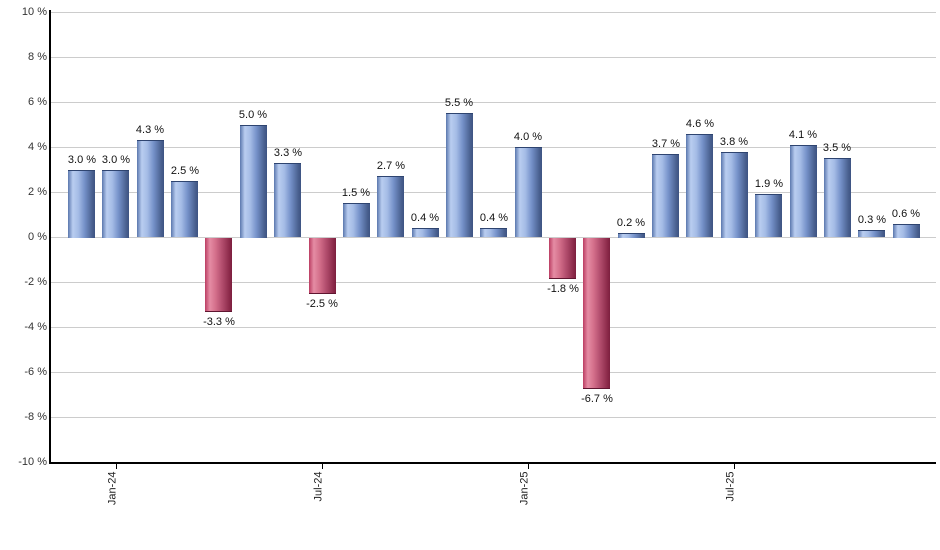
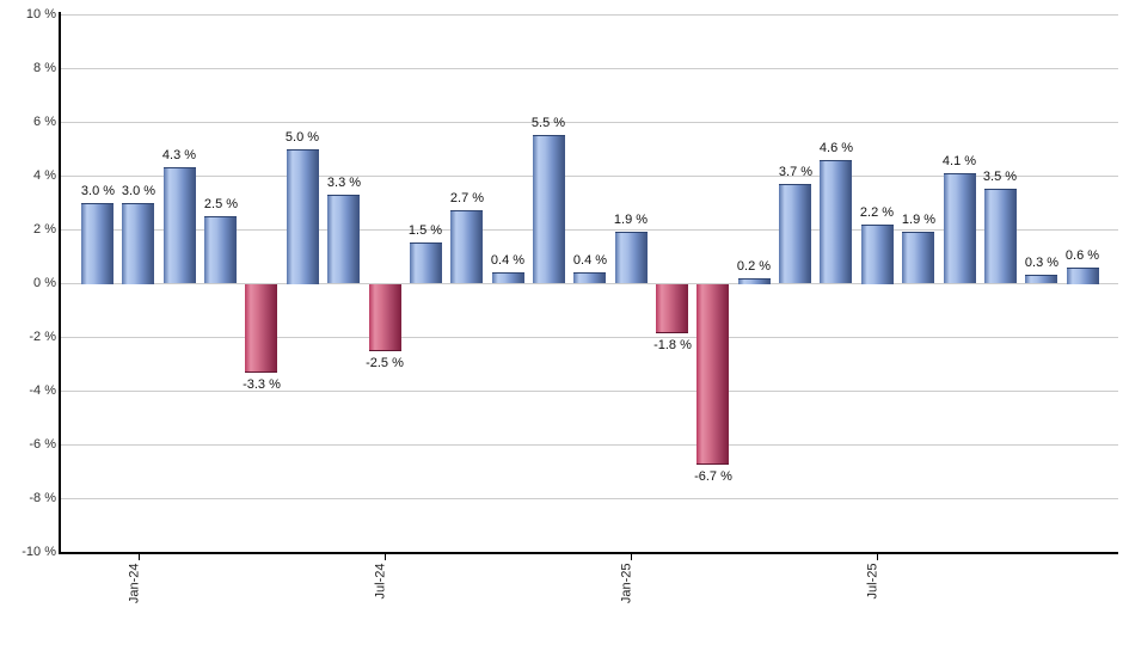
Jan-25: 4.0 -> 1.9
Jul-25: 3.8 -> 2.2
